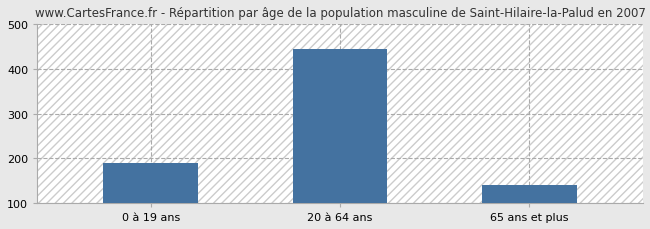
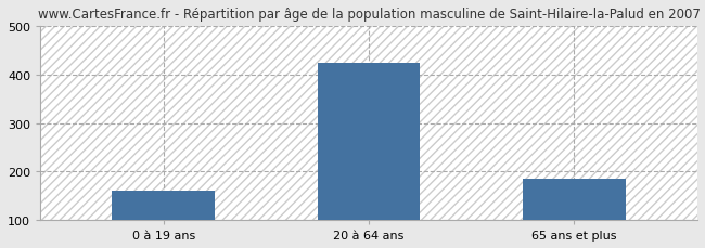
0 à 19 ans: 190 -> 160
20 à 64 ans: 445 -> 425
65 ans et plus: 141 -> 185
